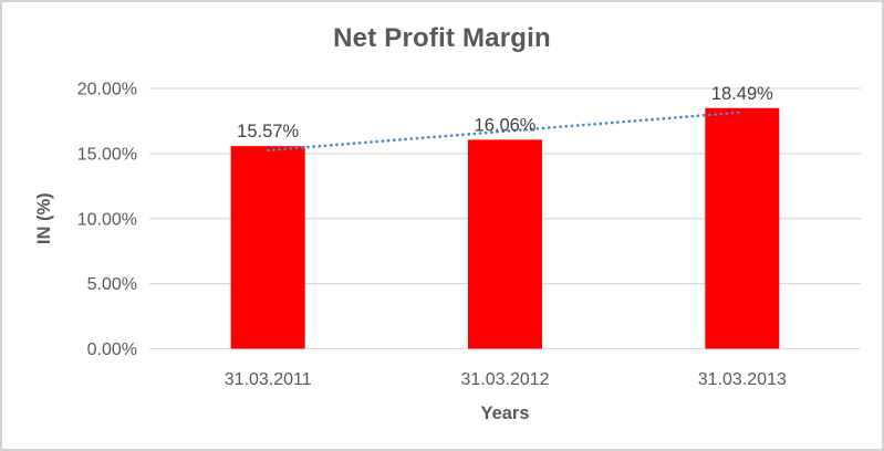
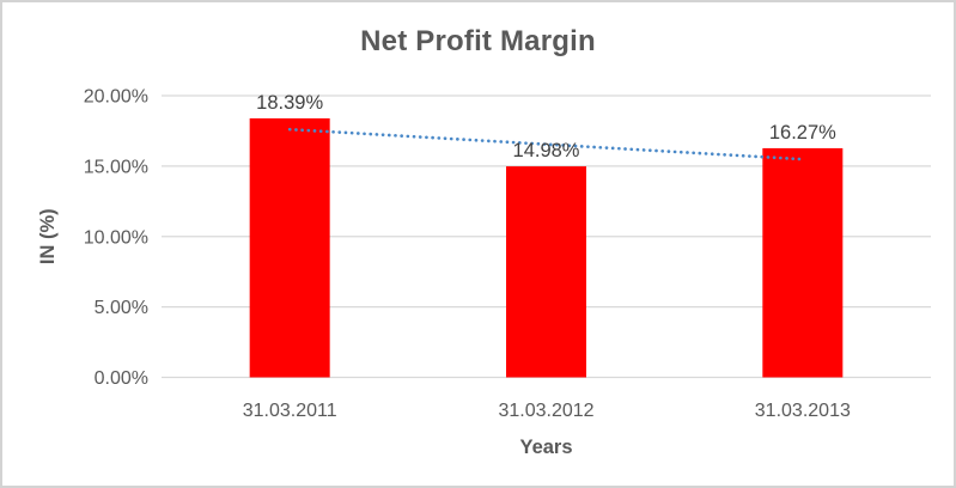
31.03.2011: 15.57% -> 18.39%
31.03.2012: 16.06% -> 14.98%
31.03.2013: 18.49% -> 16.27%
